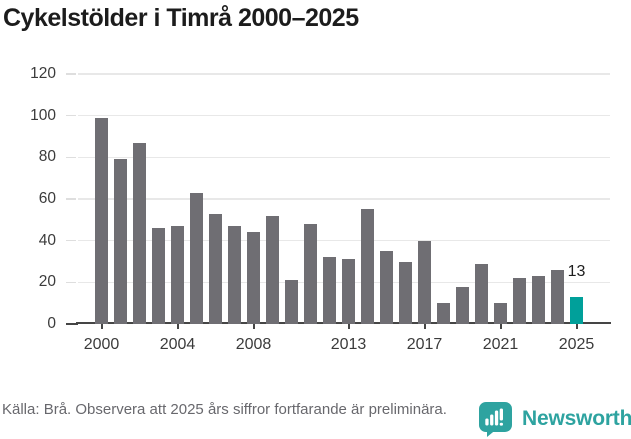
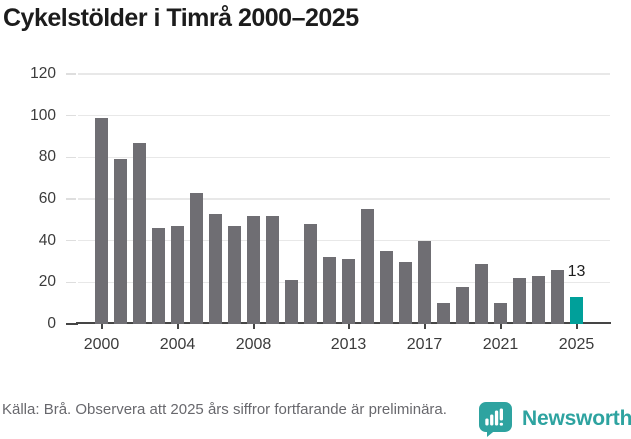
2008: 44 -> 52
